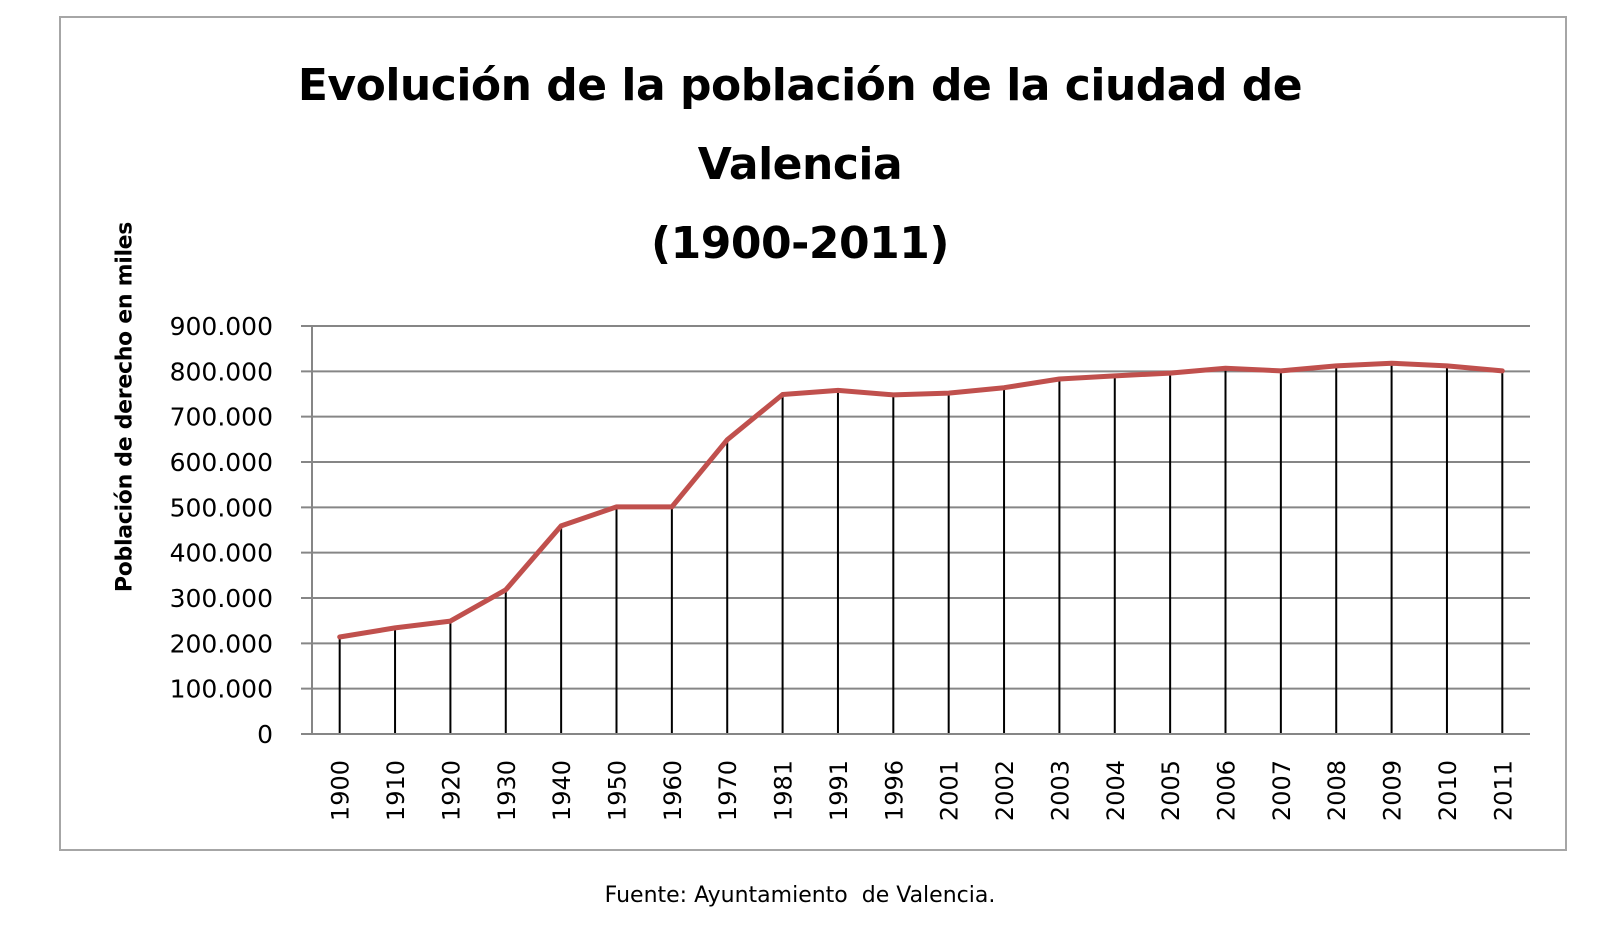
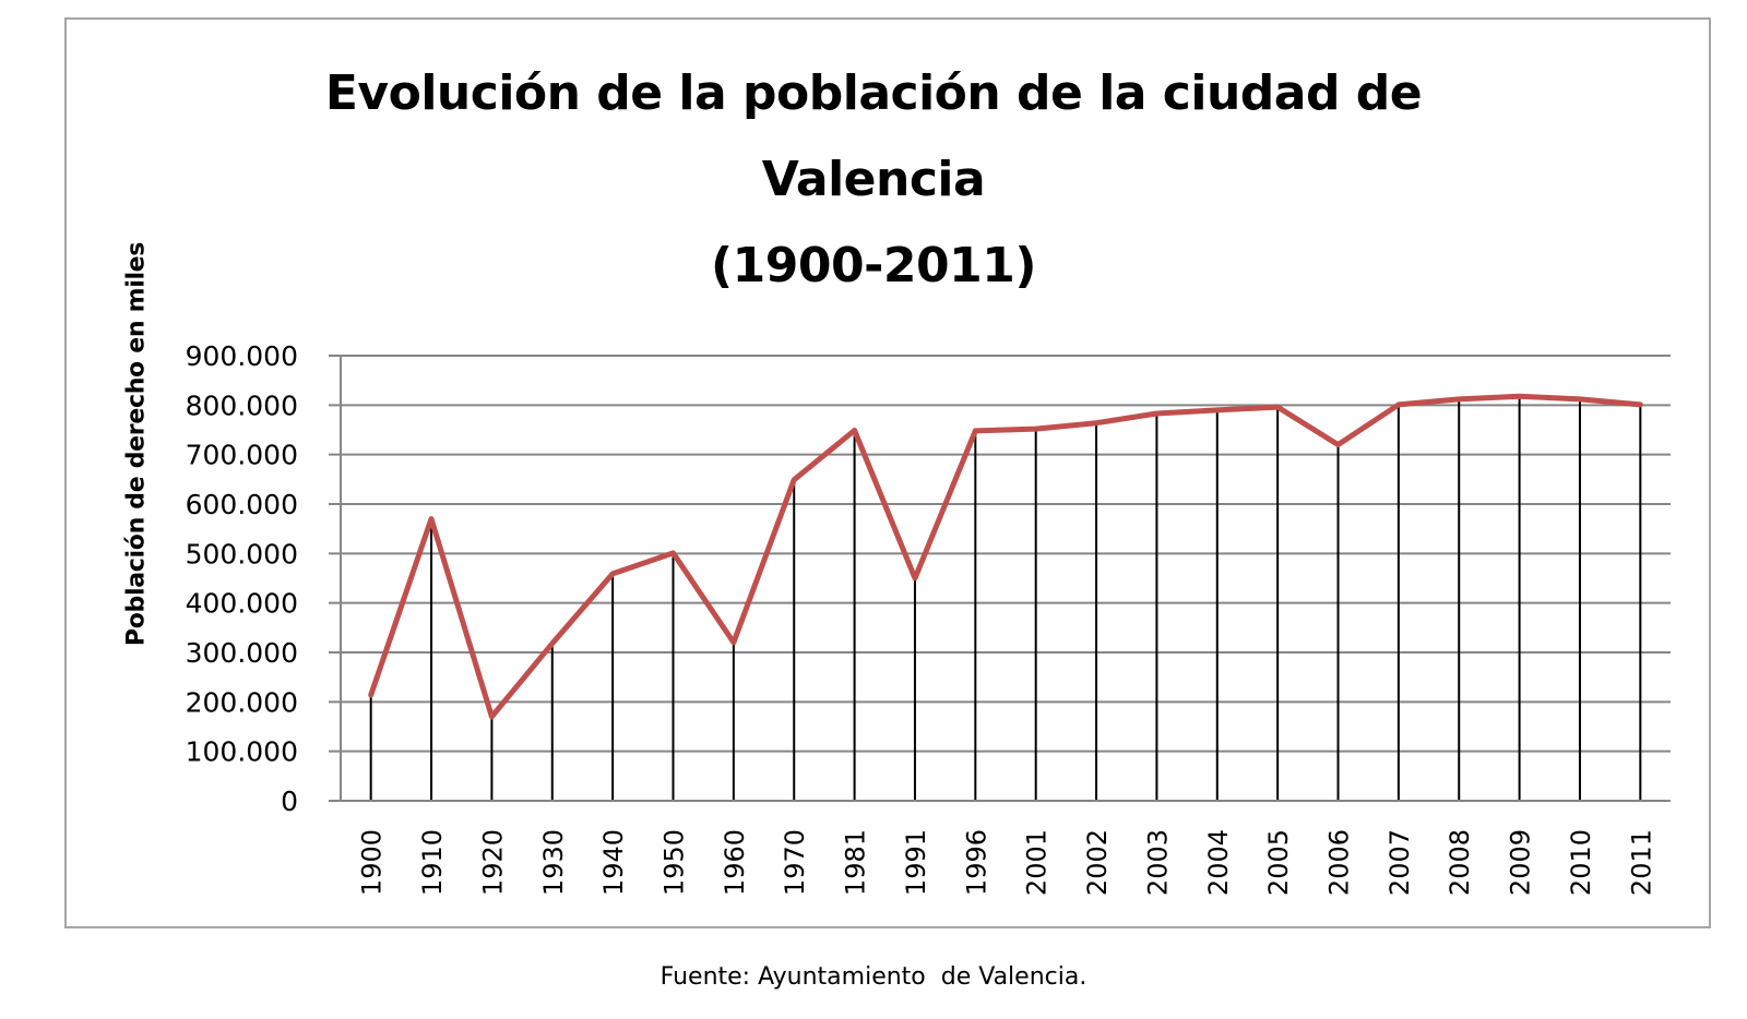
1910: 230000 -> 570000
1920: 250000 -> 170000
1960: 500000 -> 320000
1991: 760000 -> 450000
2006: 810000 -> 720000
